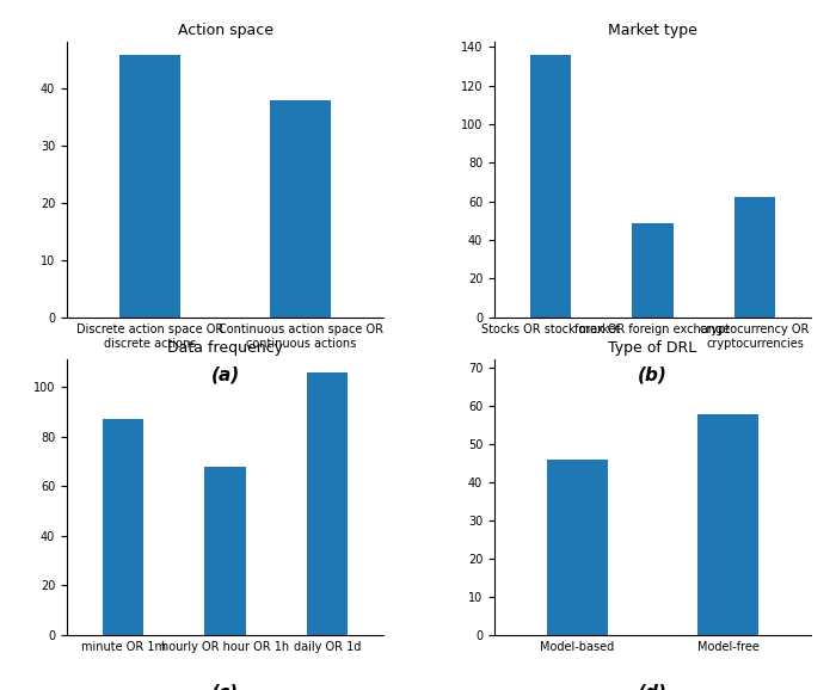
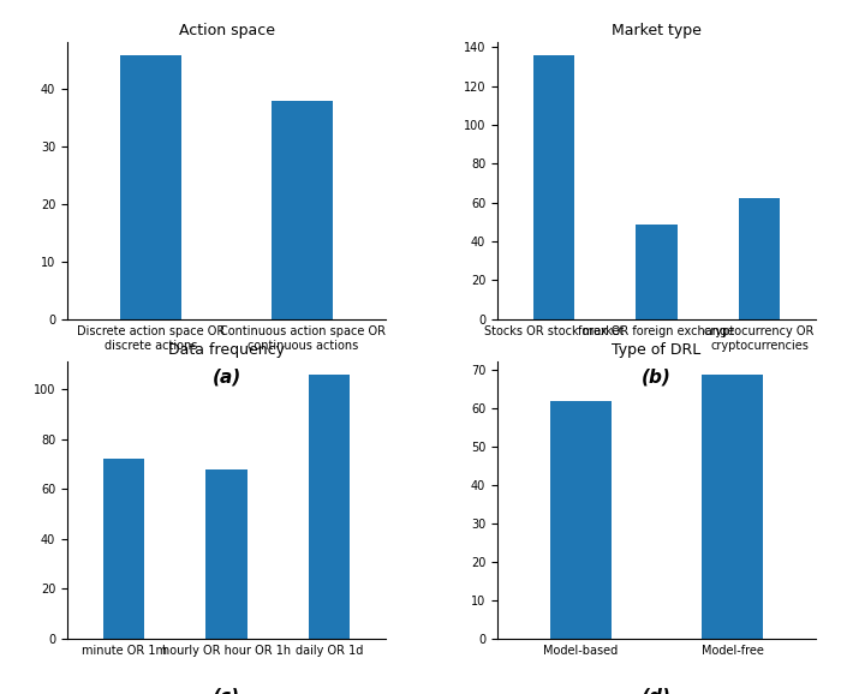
minute OR 1m: 87 -> 72
Type of DRL/Model-based: 46 -> 62
Type of DRL/Model-free: 58 -> 69
